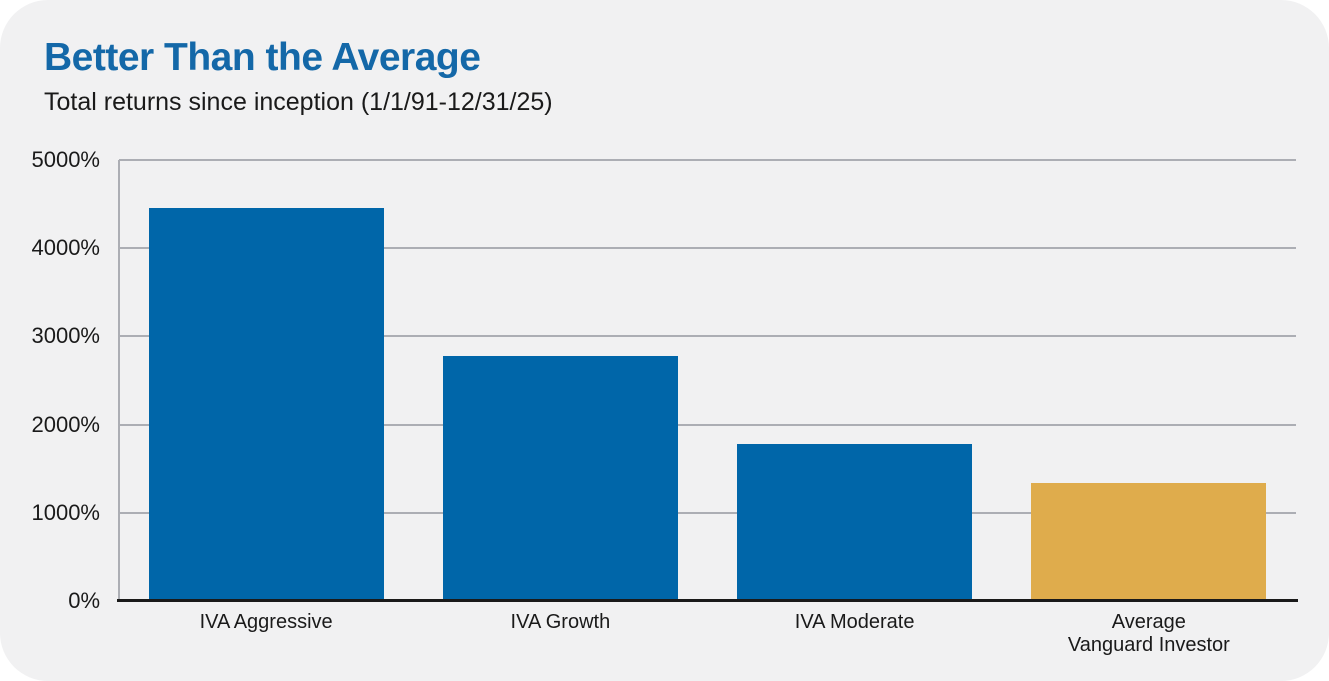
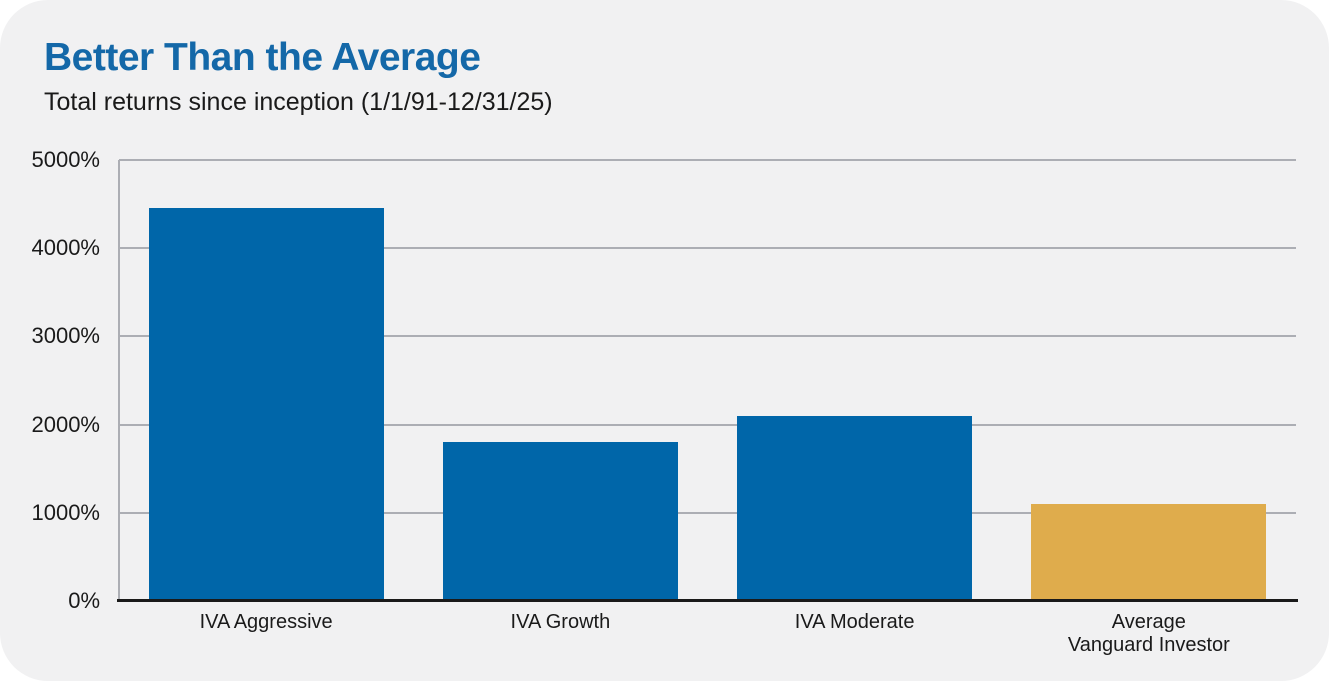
IVA Growth: 2800% -> 1800%
IVA Moderate: 1800% -> 2100%
Average Vanguard Investor: 1300% -> 1100%
